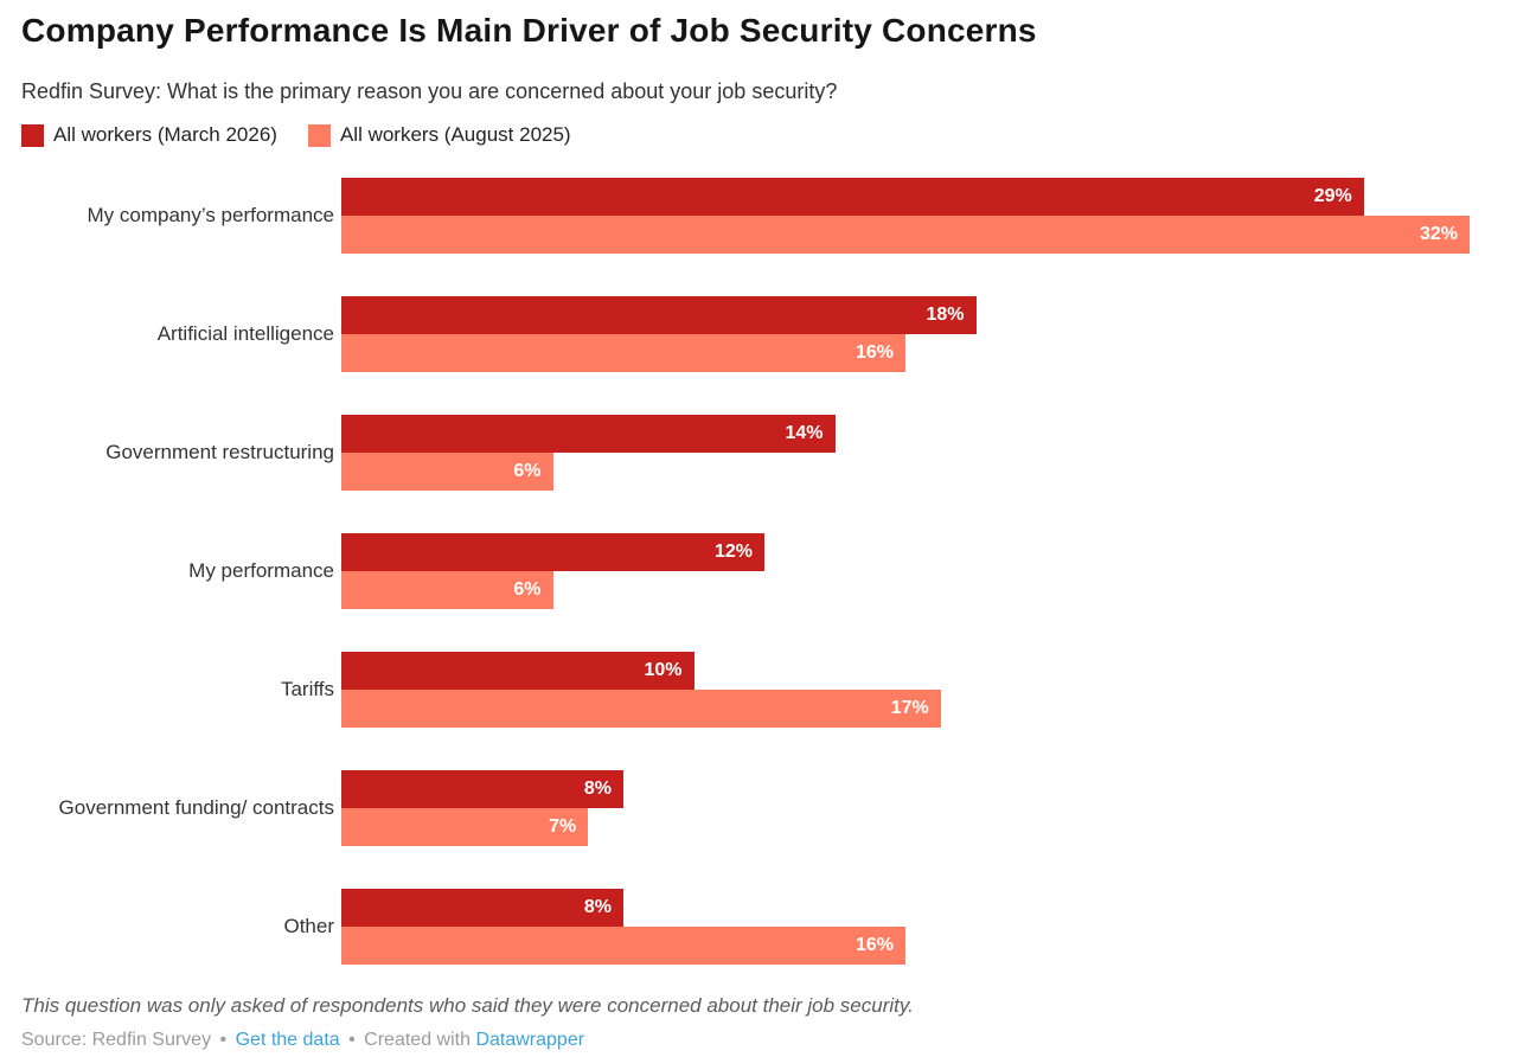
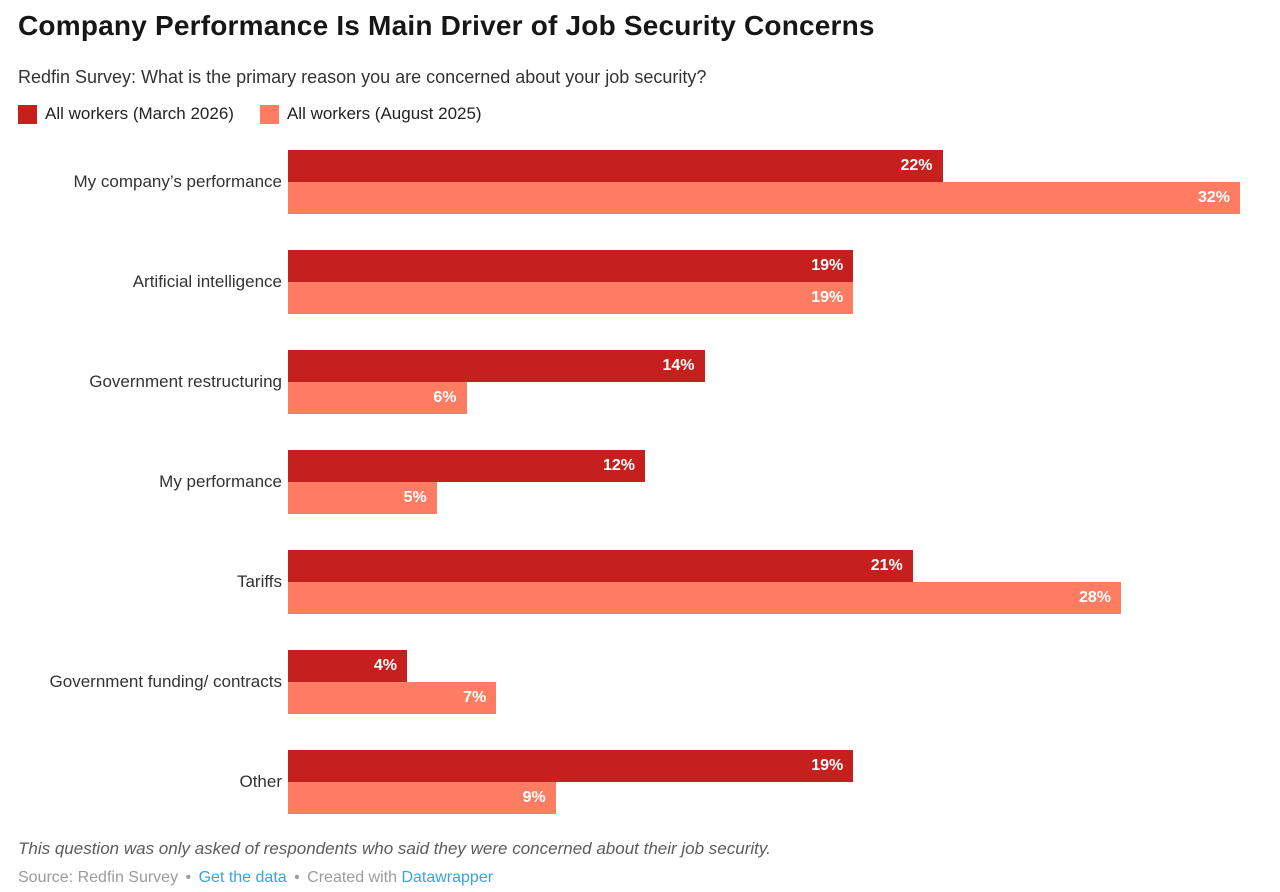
All workers (March 2026)/My company’s performance: 29% -> 22%
All workers (March 2026)/Artificial intelligence: 18% -> 19%
All workers (August 2025)/Artificial intelligence: 16% -> 19%
All workers (August 2025)/My performance: 6% -> 5%
All workers (March 2026)/Tariffs: 10% -> 21%
All workers (August 2025)/Tariffs: 17% -> 28%
All workers (March 2026)/Government funding/ contracts: 8% -> 4%
All workers (March 2026)/Other: 8% -> 19%
All workers (August 2025)/Other: 16% -> 9%
